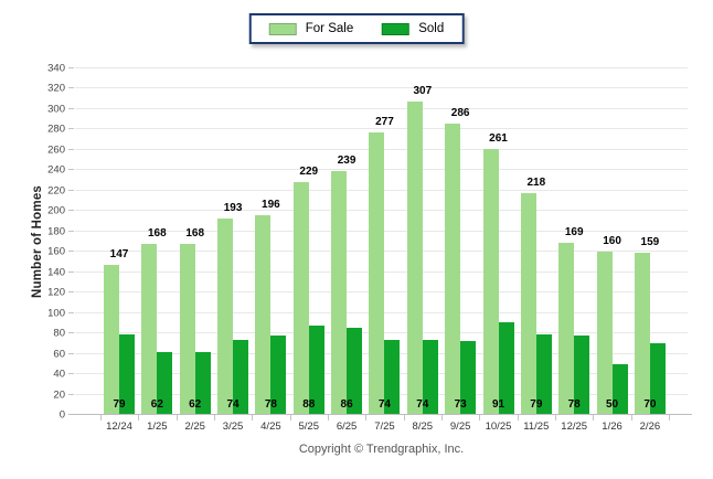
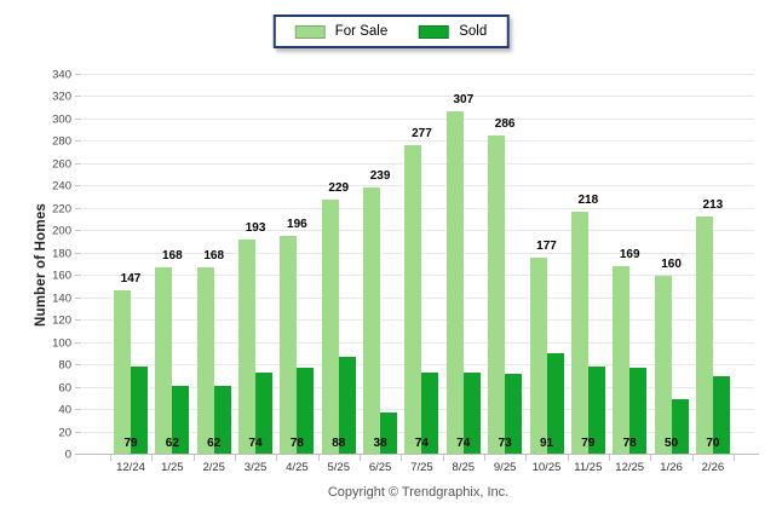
Sold/6/25: 86 -> 38
For Sale/10/25: 261 -> 177
For Sale/2/26: 159 -> 213
